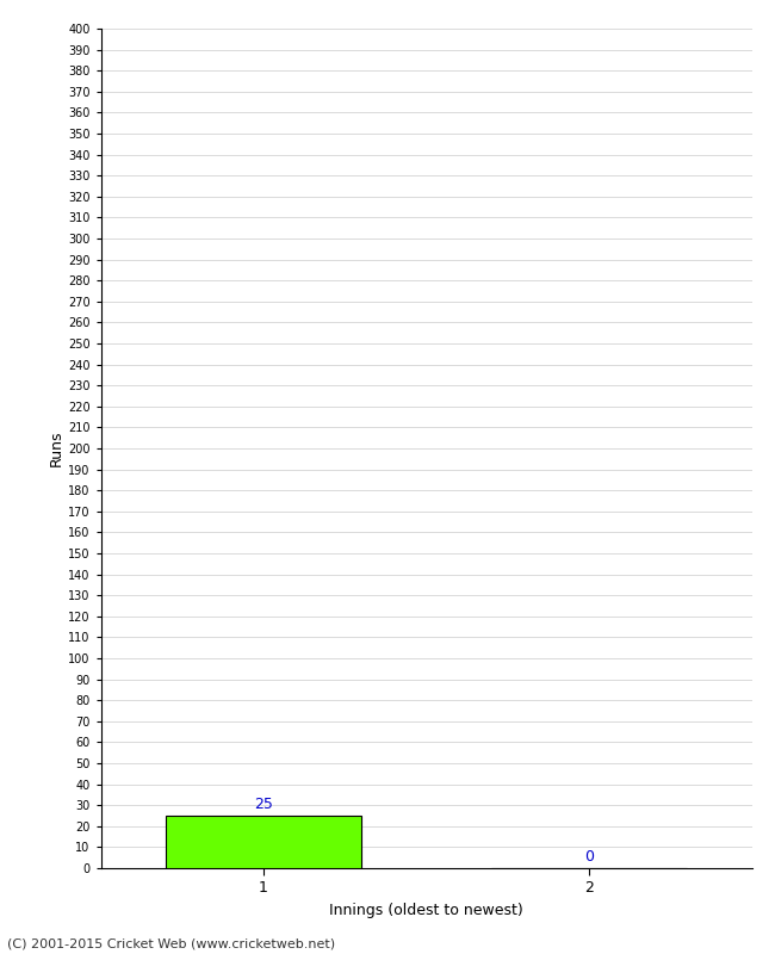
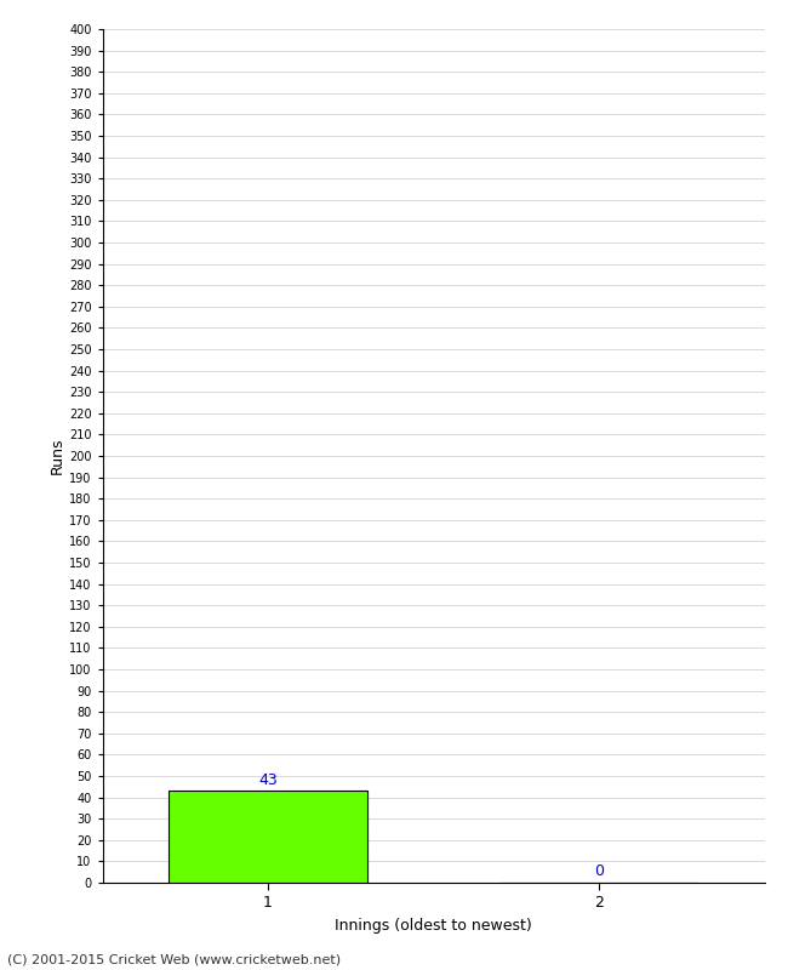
1: 25 -> 43
